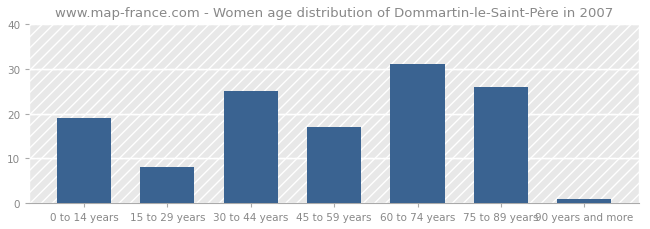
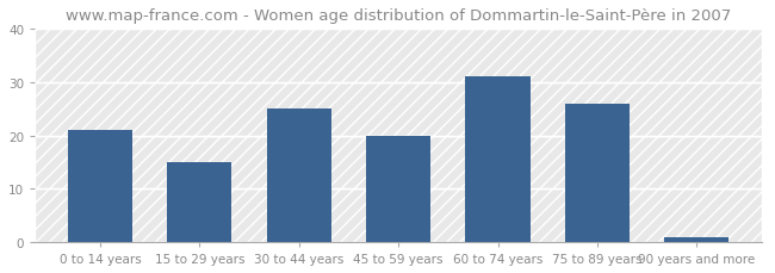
0 to 14 years: 19 -> 21
15 to 29 years: 8 -> 15
45 to 59 years: 17 -> 20
